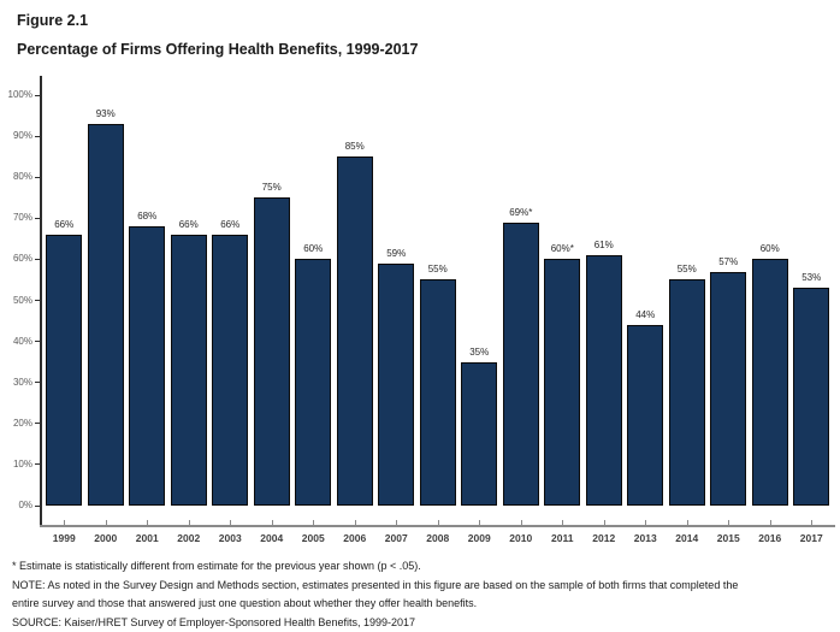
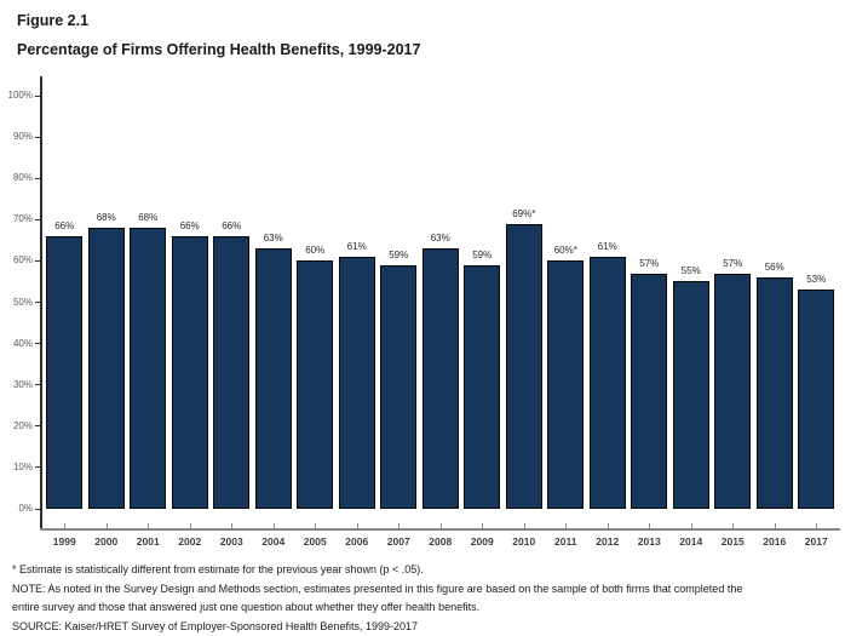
2000: 93% -> 68%
2004: 75% -> 63%
2006: 85% -> 61%
2008: 55% -> 63%
2009: 35% -> 59%
2013: 44% -> 57%
2016: 60% -> 56%
